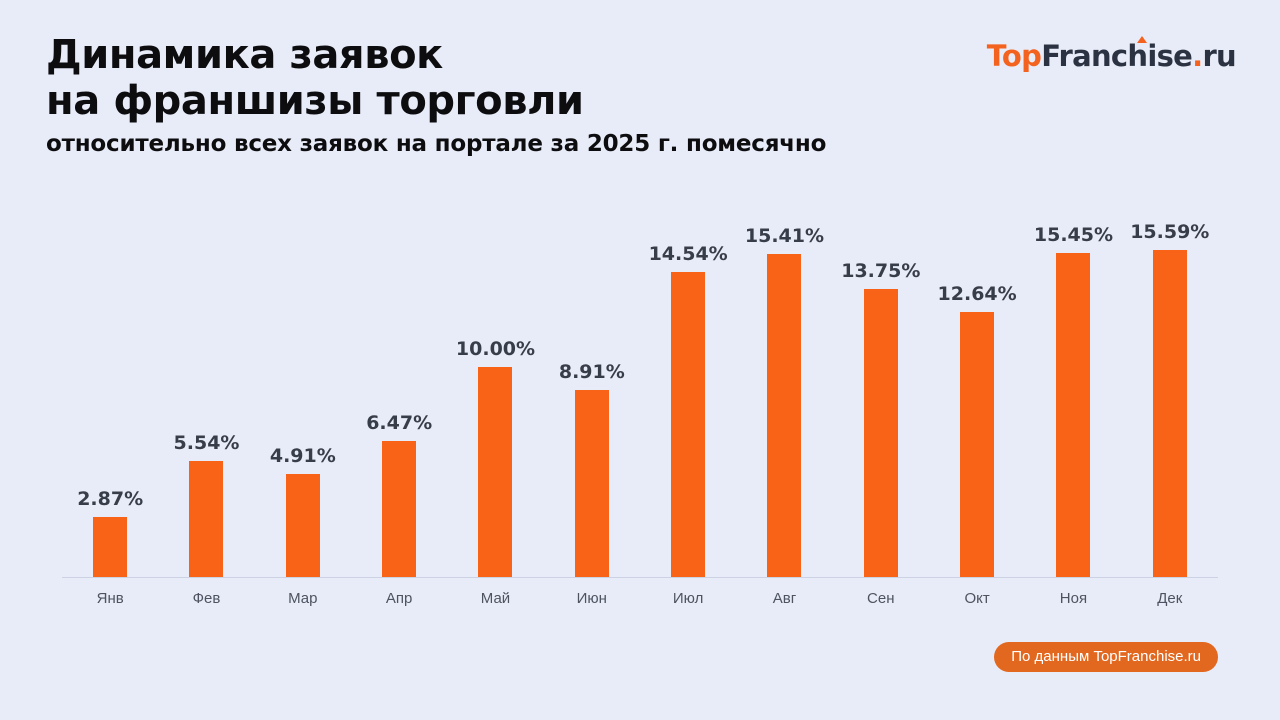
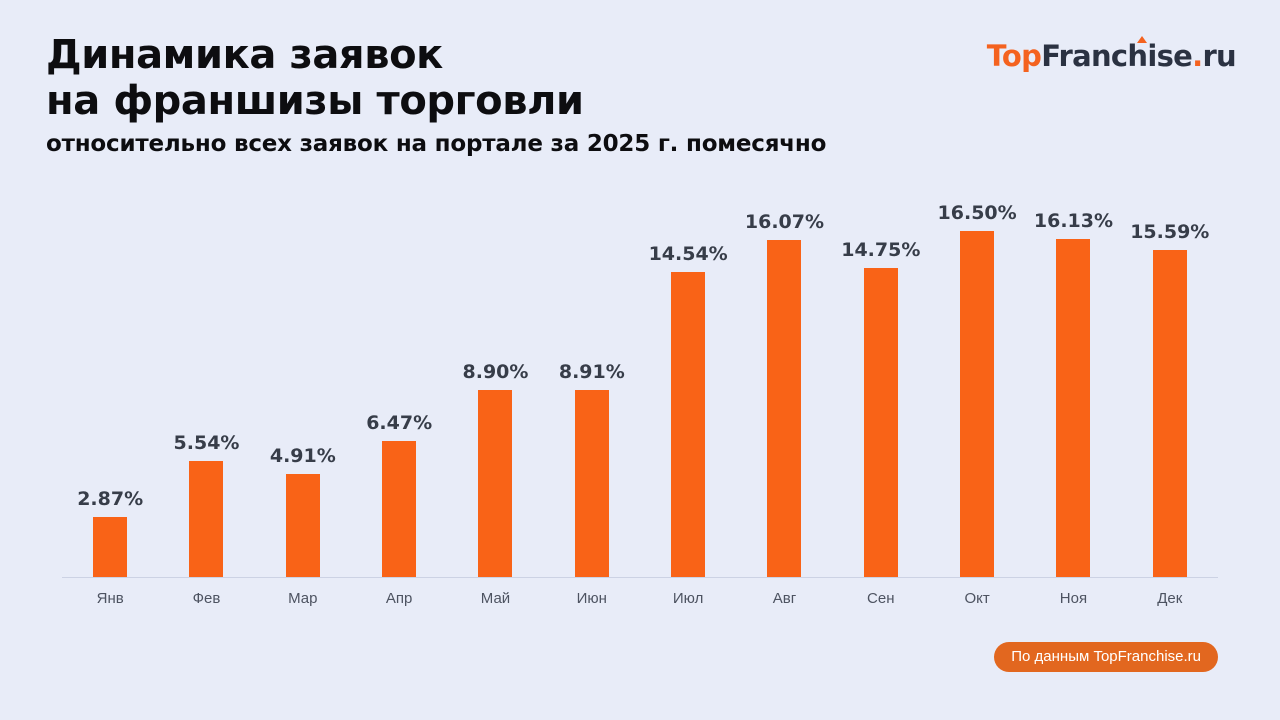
Май: 10.00% -> 8.90%
Авг: 15.41% -> 16.07%
Сен: 13.75% -> 14.75%
Окт: 12.64% -> 16.50%
Ноя: 15.45% -> 16.13%
